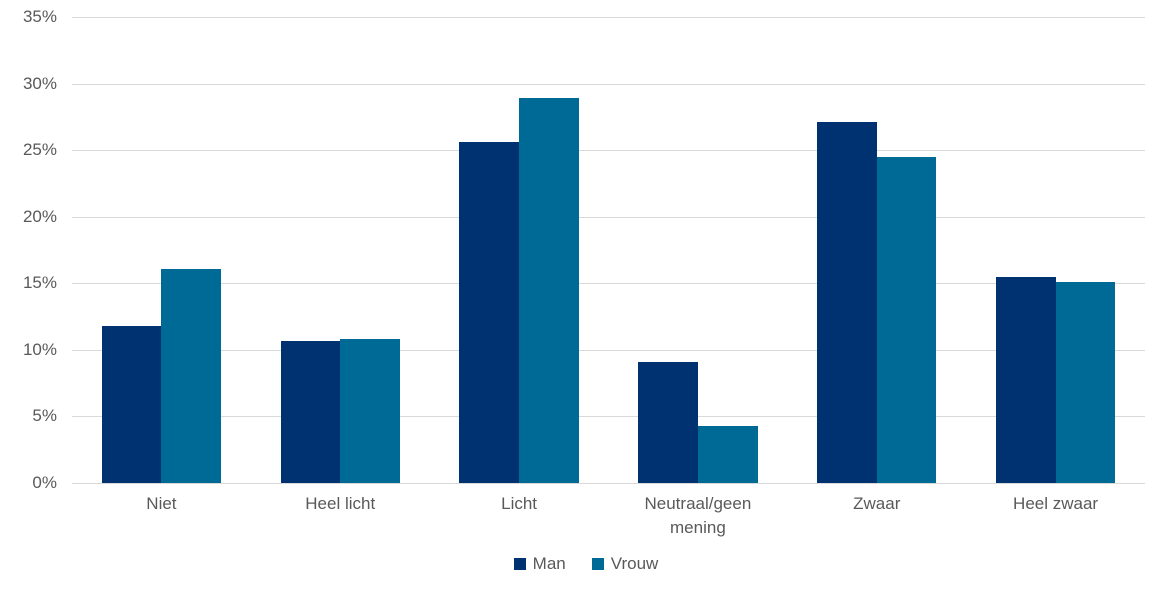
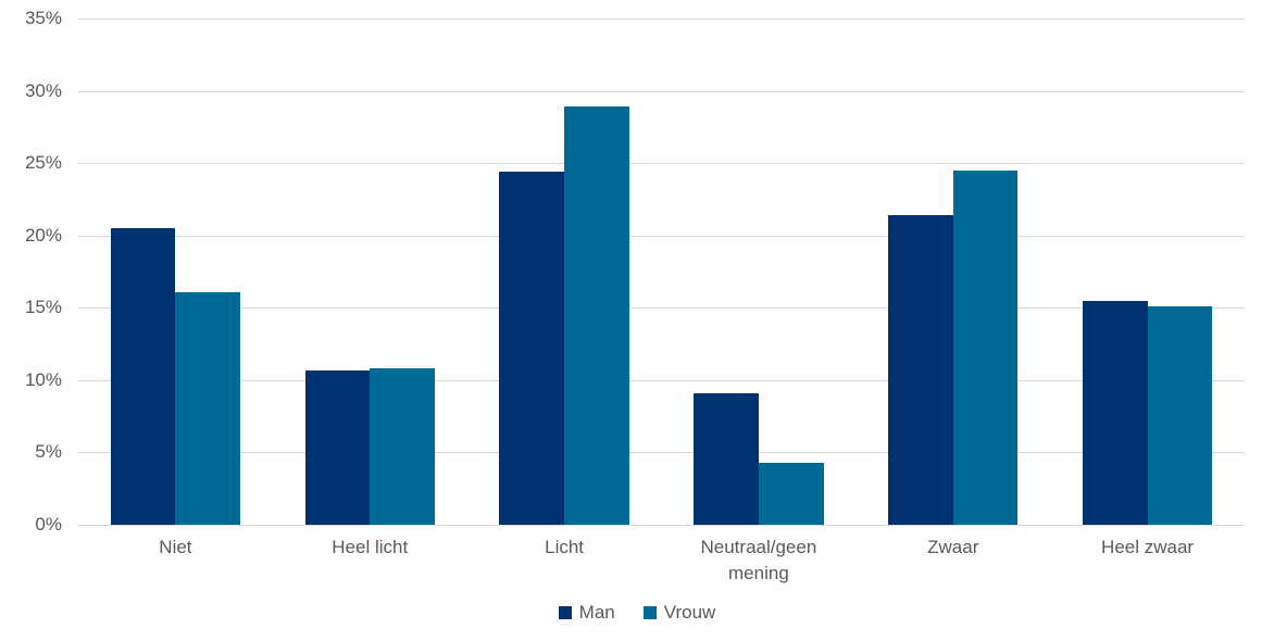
Man/Niet: 11.8% -> 20.5%
Man/Licht: 25.6% -> 24.4%
Man/Zwaar: 27.1% -> 21.4%
